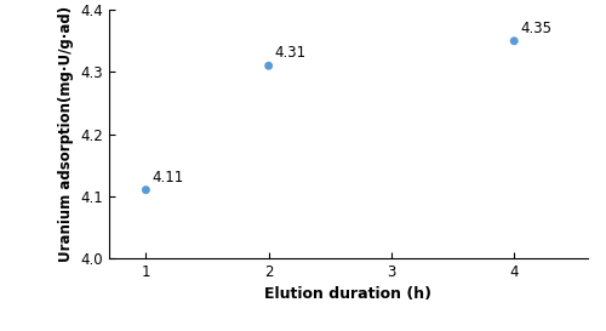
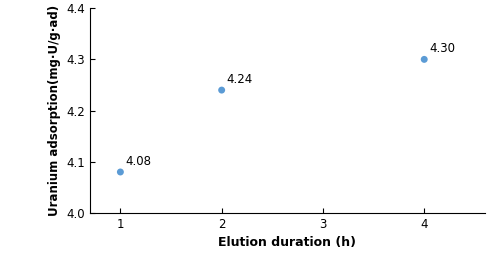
1: 4.11 -> 4.08
2: 4.31 -> 4.24
4: 4.35 -> 4.30
